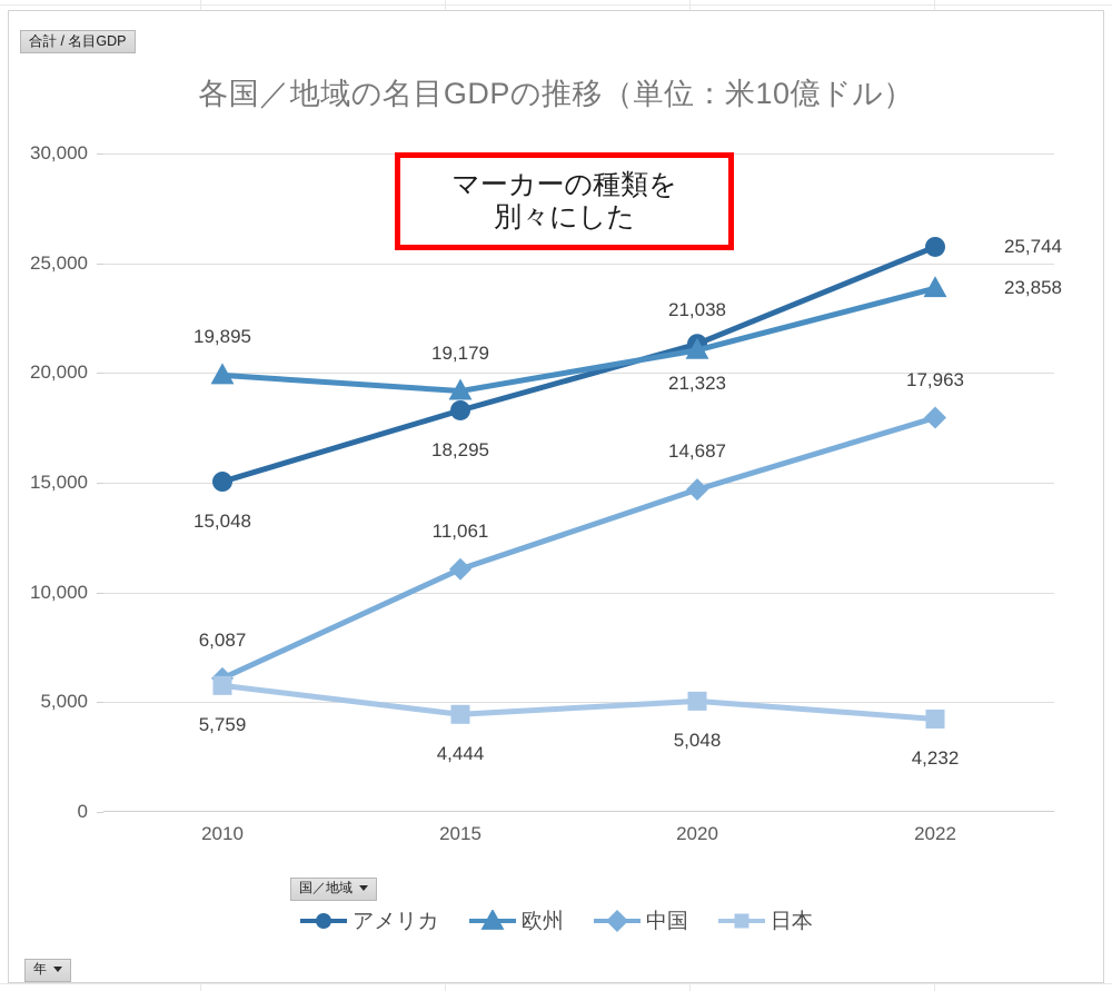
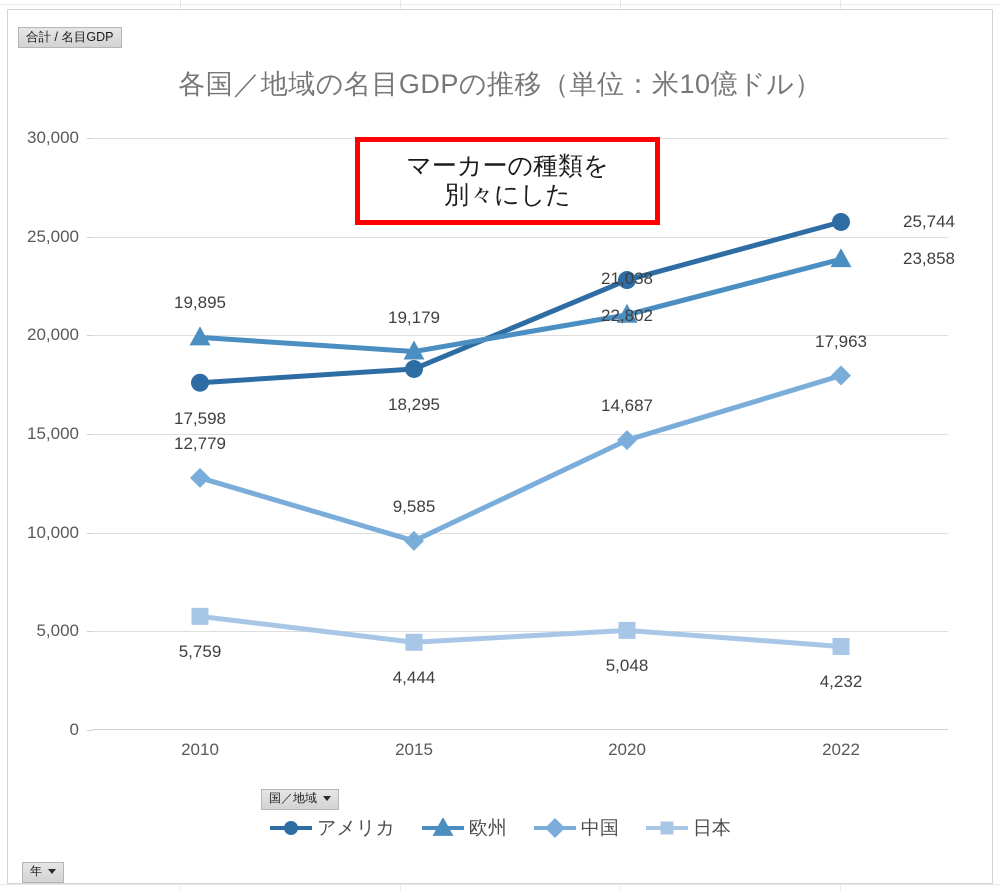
アメリカ/2010: 15,048 -> 17,598
中国/2010: 6,087 -> 12,779
中国/2015: 11,061 -> 9,585
アメリカ/2020: 21,323 -> 22,802
